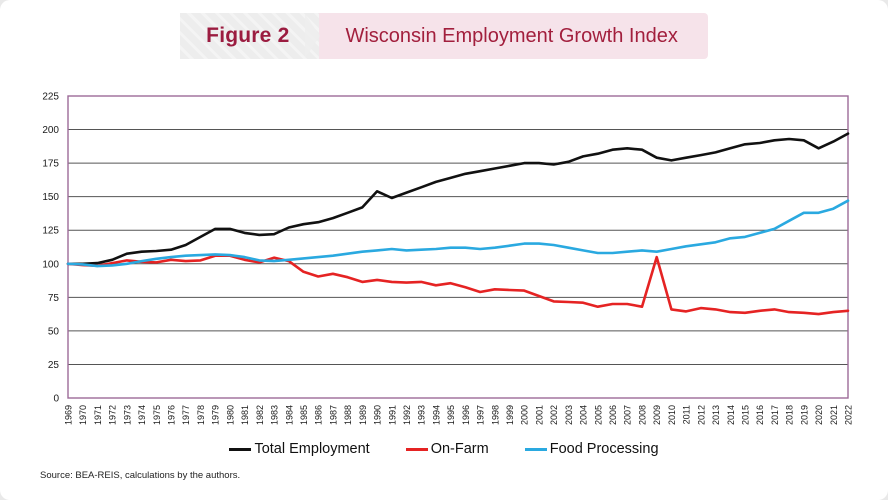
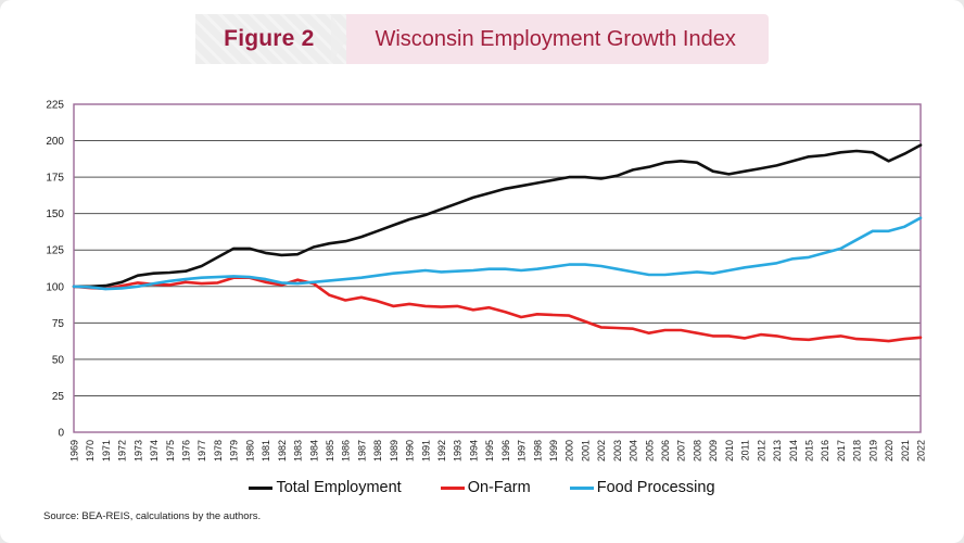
Total Employment/1990: 154 -> 146
On-Farm/2009: 105 -> 66
